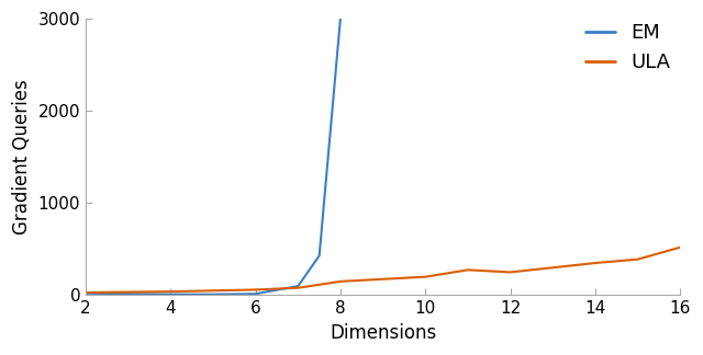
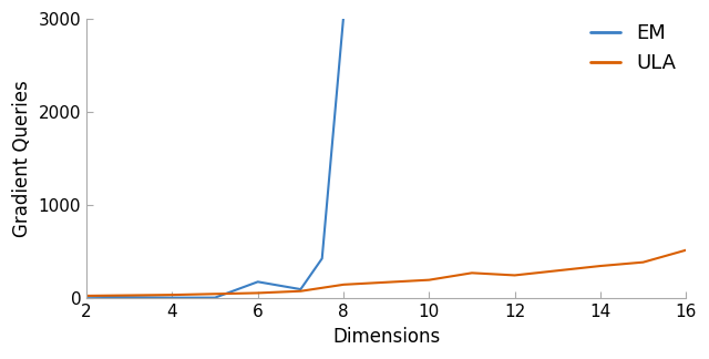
EM/6: 20 -> 180
